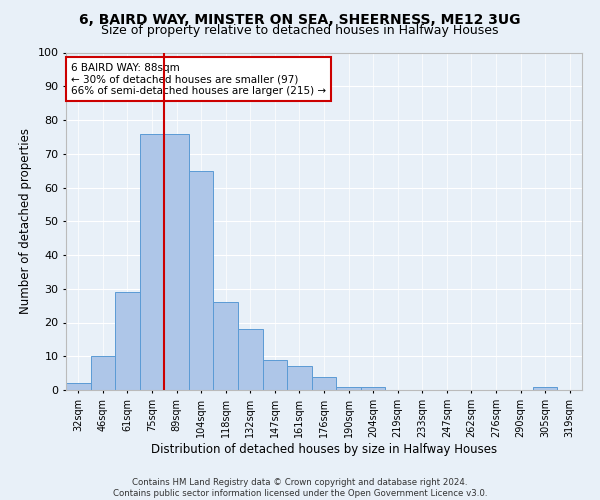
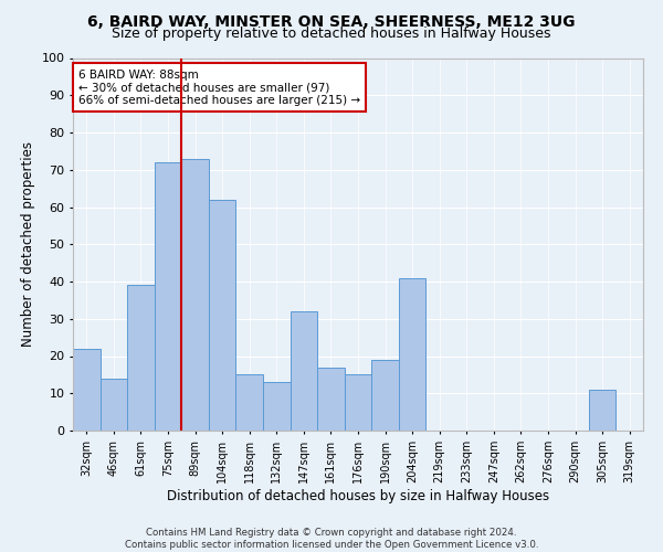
32sqm: 2 -> 22
46sqm: 10 -> 14
61sqm: 29 -> 39
75sqm: 76 -> 72
89sqm: 76 -> 73
104sqm: 65 -> 62
118sqm: 26 -> 15
132sqm: 18 -> 13
147sqm: 9 -> 32
161sqm: 7 -> 17
176sqm: 4 -> 15
190sqm: 1 -> 19
204sqm: 1 -> 41
305sqm: 1 -> 11
